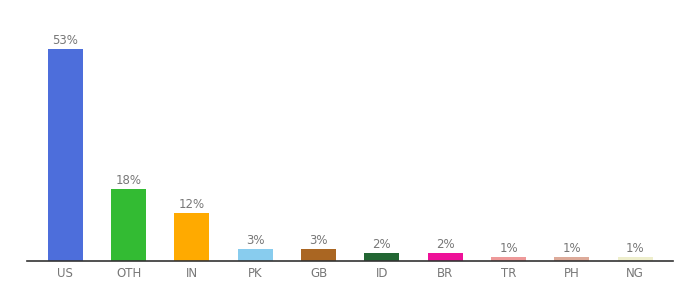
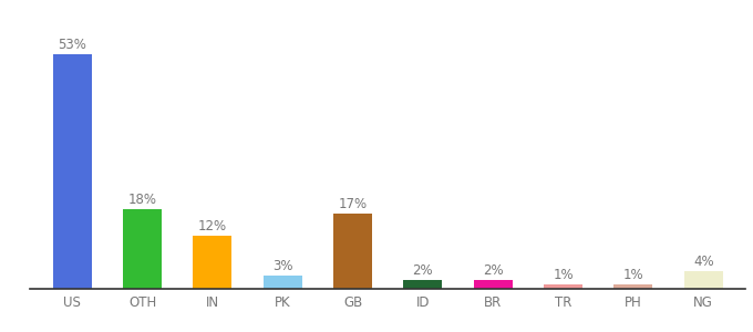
GB: 3% -> 17%
NG: 1% -> 4%
